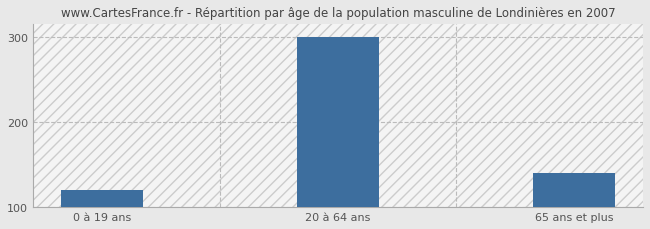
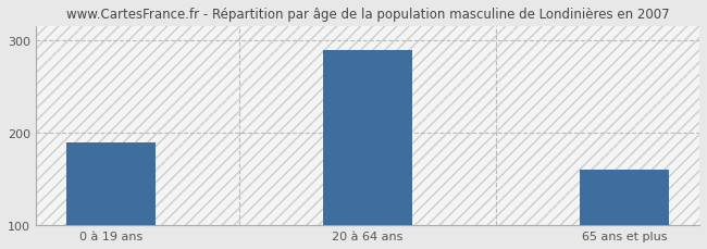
0 à 19 ans: 120 -> 190
20 à 64 ans: 300 -> 290
65 ans et plus: 140 -> 160
